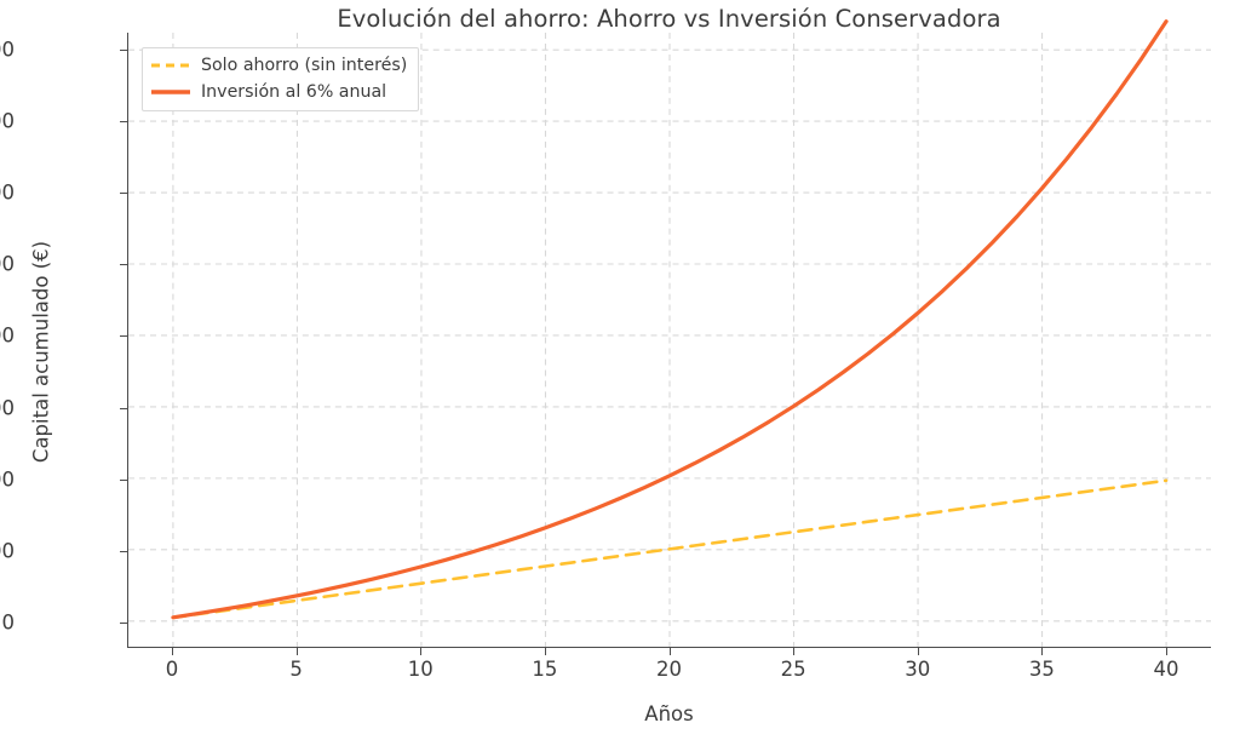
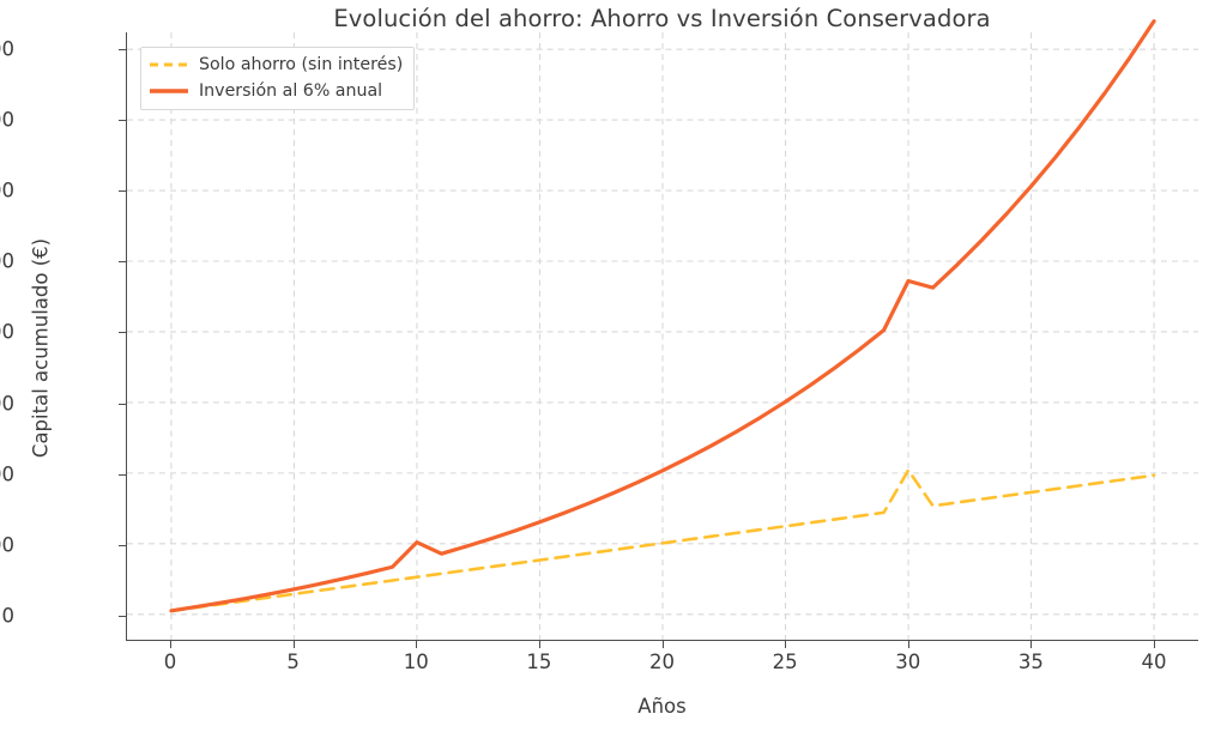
Inversión al 6% anual/10: 38000 -> 51000
Solo ahorro (sin interés)/30: 74000 -> 102000
Inversión al 6% anual/30: 216000 -> 236000
